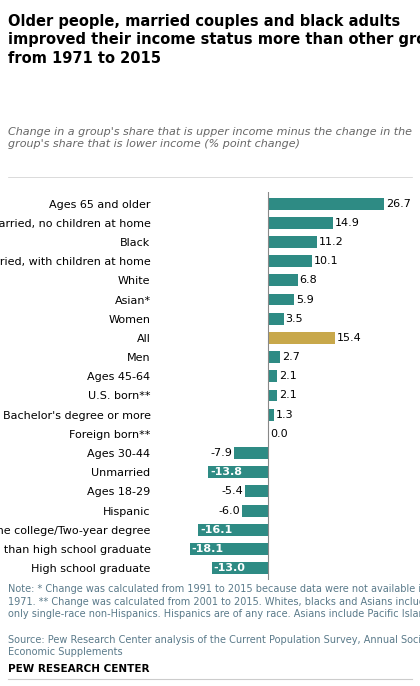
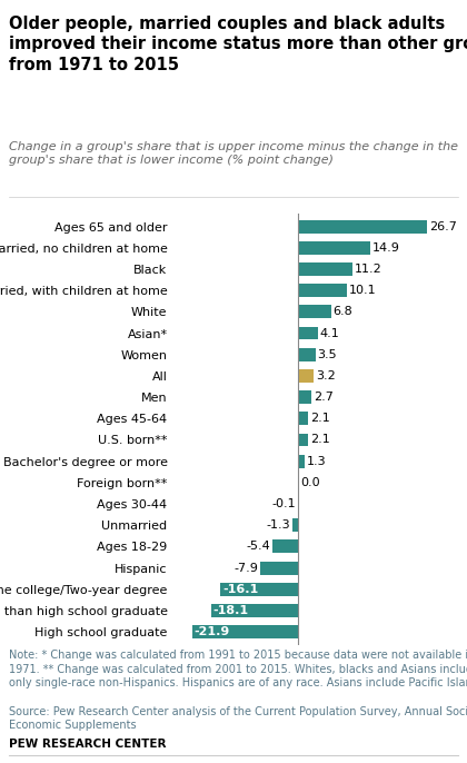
Asian*: 5.9 -> 4.1
All: 15.4 -> 3.2
Ages 30-44: -7.9 -> -0.1
Unmarried: -13.8 -> -1.3
Hispanic: -6.0 -> -7.9
High school graduate: -13.0 -> -21.9
